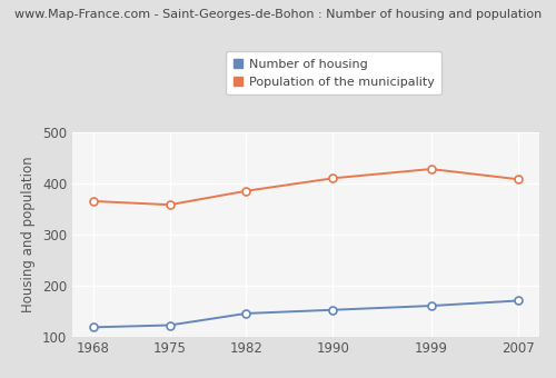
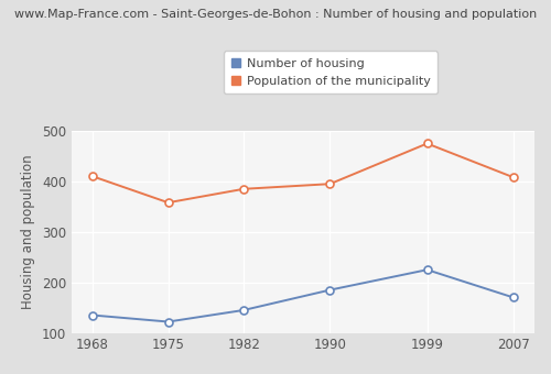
Number of housing/1968: 118 -> 135
Population of the municipality/1968: 365 -> 410
Number of housing/1990: 152 -> 185
Population of the municipality/1990: 410 -> 395
Number of housing/1999: 160 -> 225
Population of the municipality/1999: 428 -> 475
